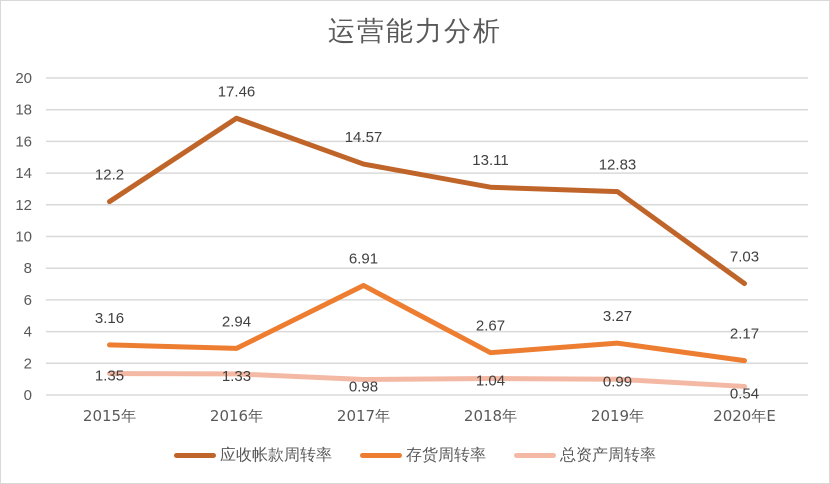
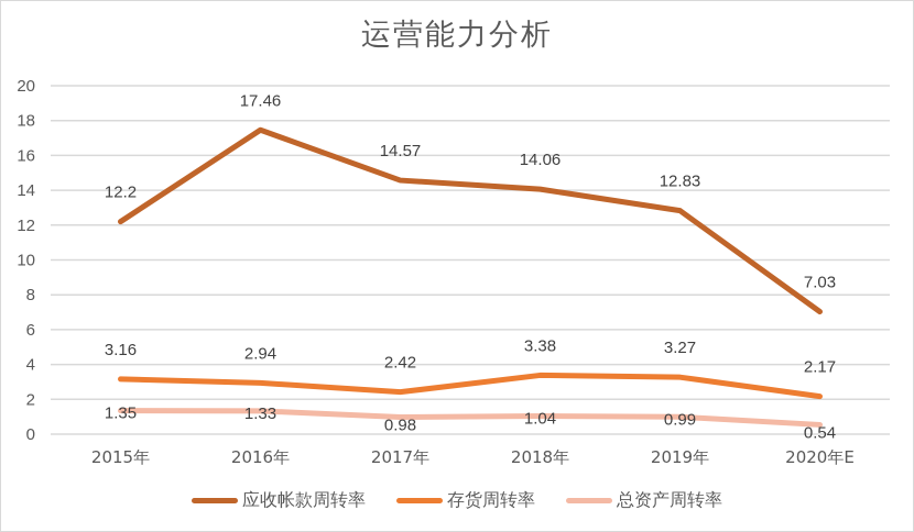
存货周转率/2017年: 6.91 -> 2.42
应收帐款周转率/2018年: 13.11 -> 14.06
存货周转率/2018年: 2.67 -> 3.38
